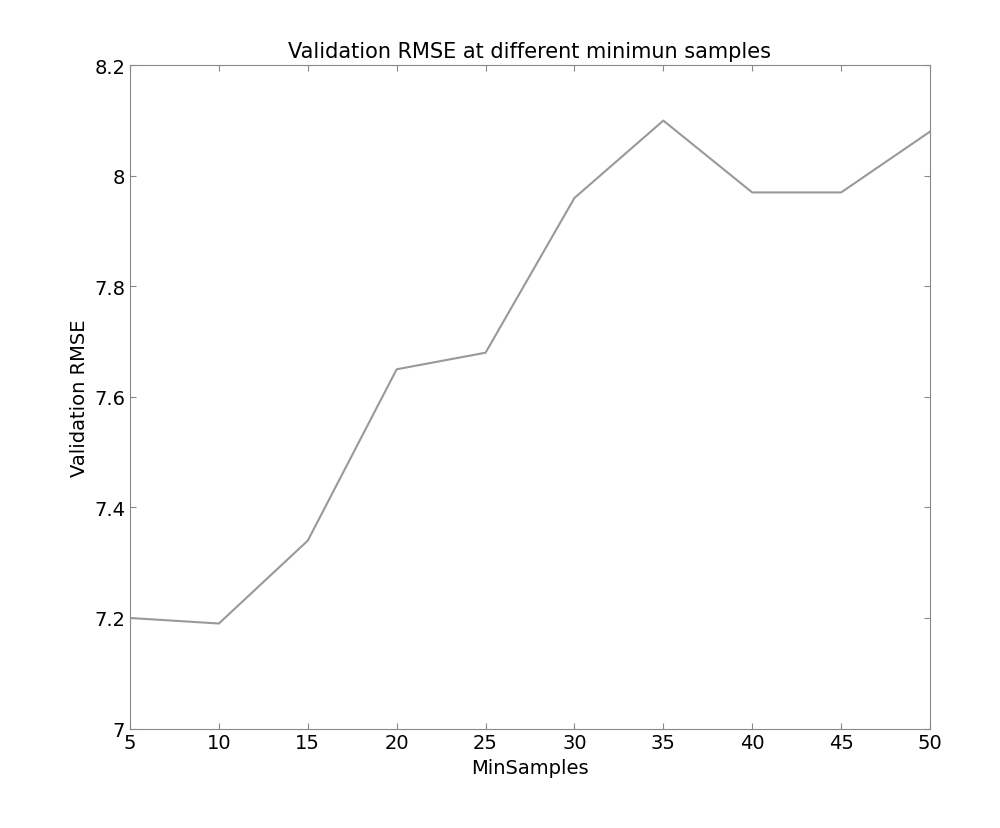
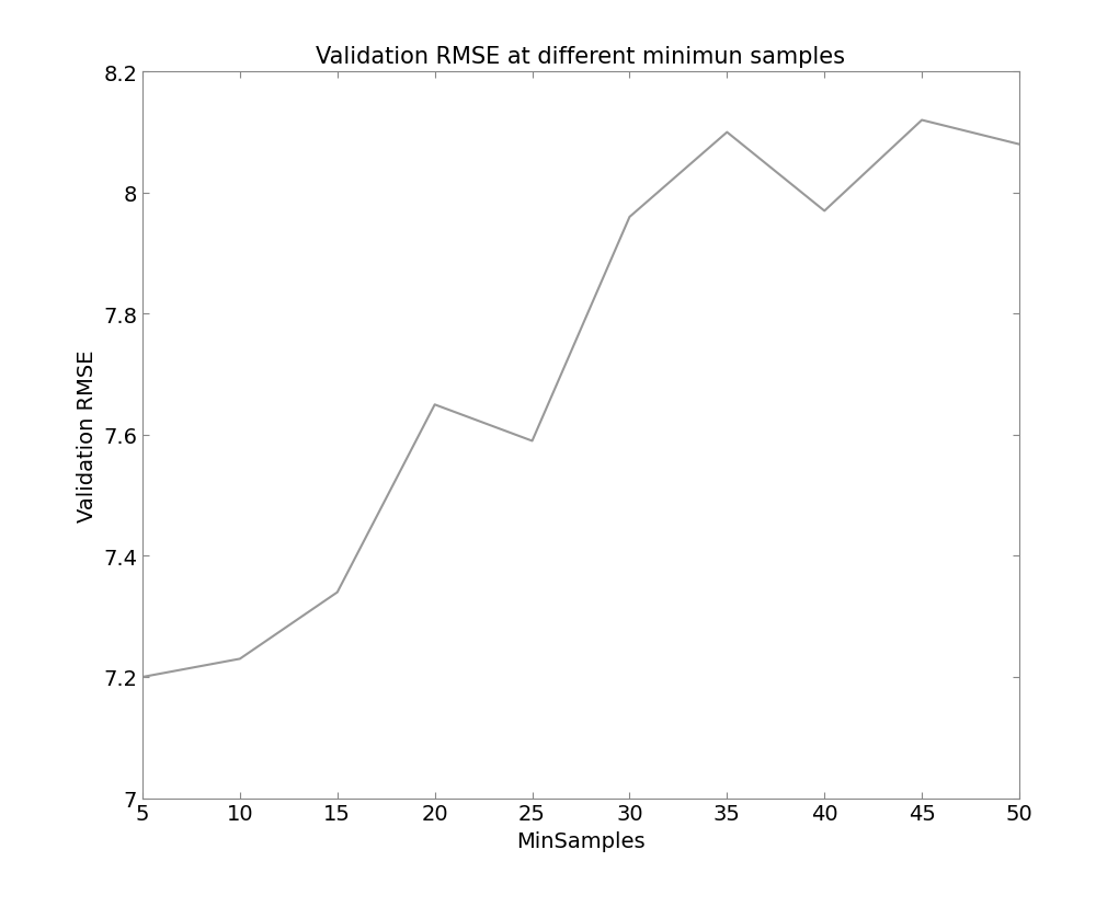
10: 7.19 -> 7.23
25: 7.68 -> 7.59
45: 7.97 -> 8.12
